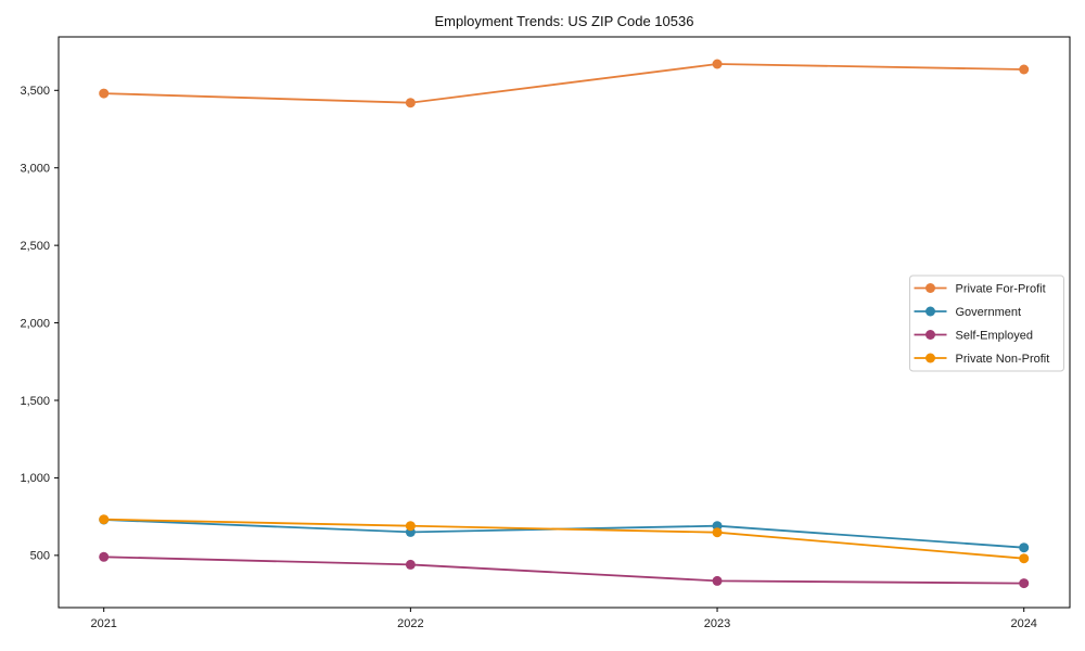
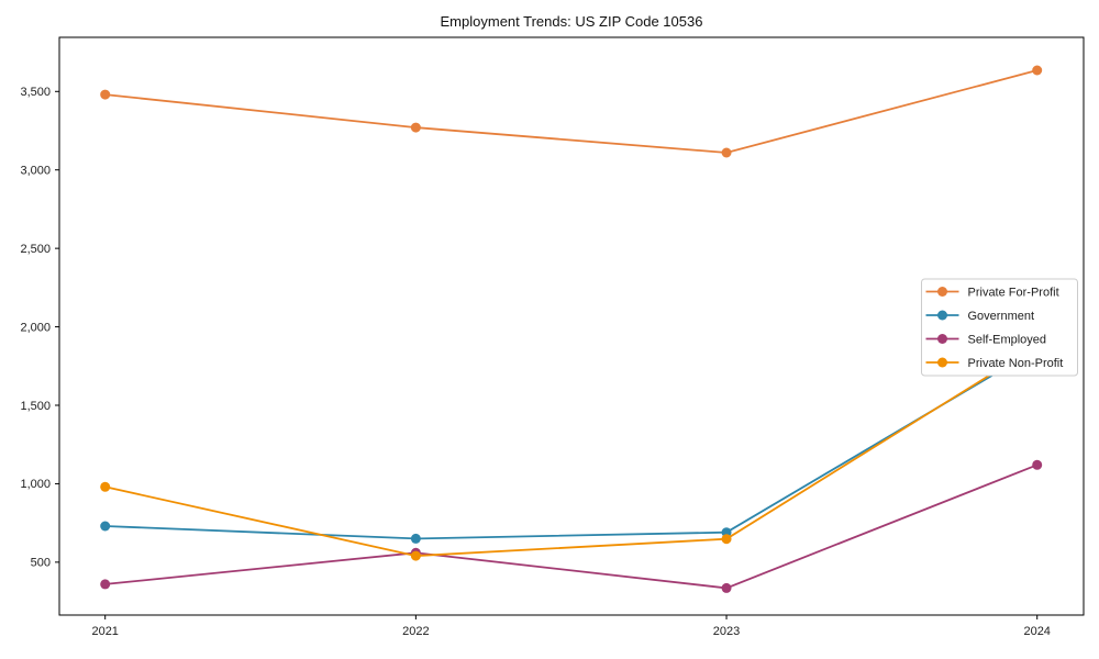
Self-Employed/2021: 490 -> 360
Private Non-Profit/2021: 730 -> 980
Private For-Profit/2022: 3420 -> 3270
Self-Employed/2022: 440 -> 560
Private Non-Profit/2022: 690 -> 540
Private For-Profit/2023: 3670 -> 3110
Government/2024: 550 -> 1860
Self-Employed/2024: 320 -> 1120
Private Non-Profit/2024: 480 -> 1880
